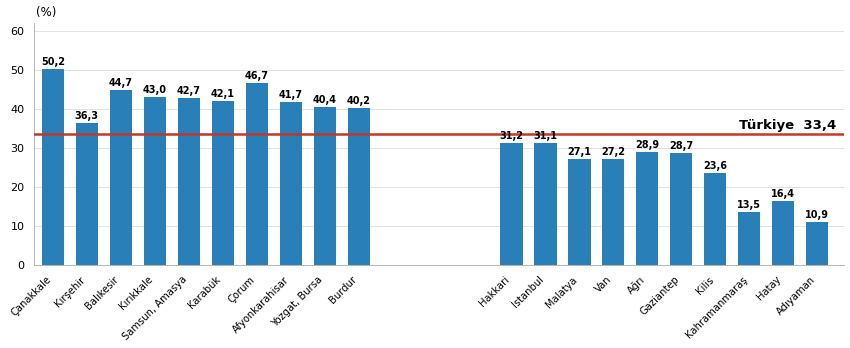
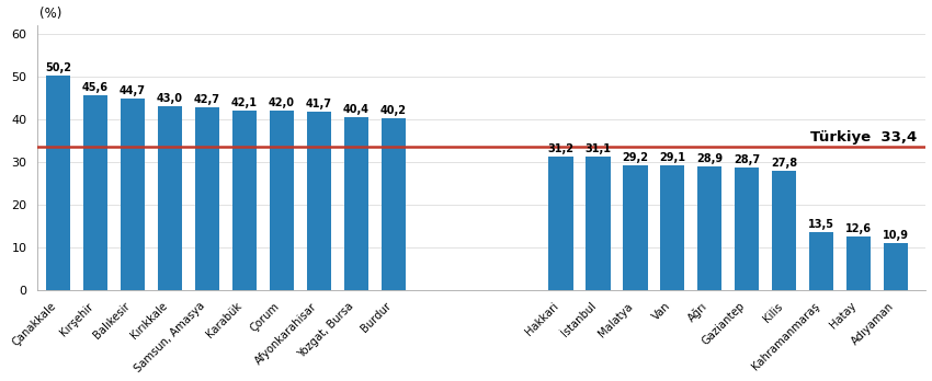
Kırşehir: 36,3 -> 45,6
Çorum: 46,7 -> 42,0
Malatya: 27,1 -> 29,2
Van: 27,2 -> 29,1
Kilis: 23,6 -> 27,8
Hatay: 16,4 -> 12,6
